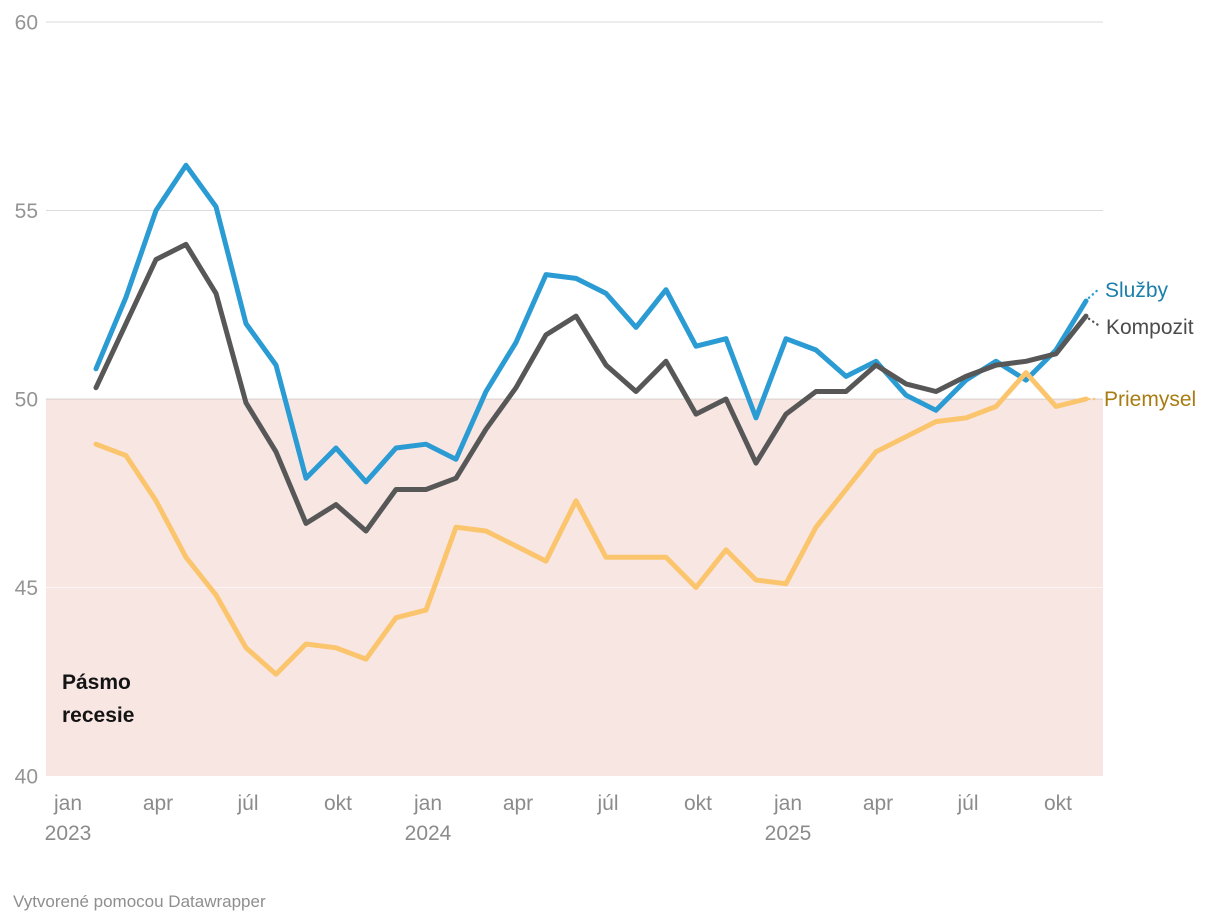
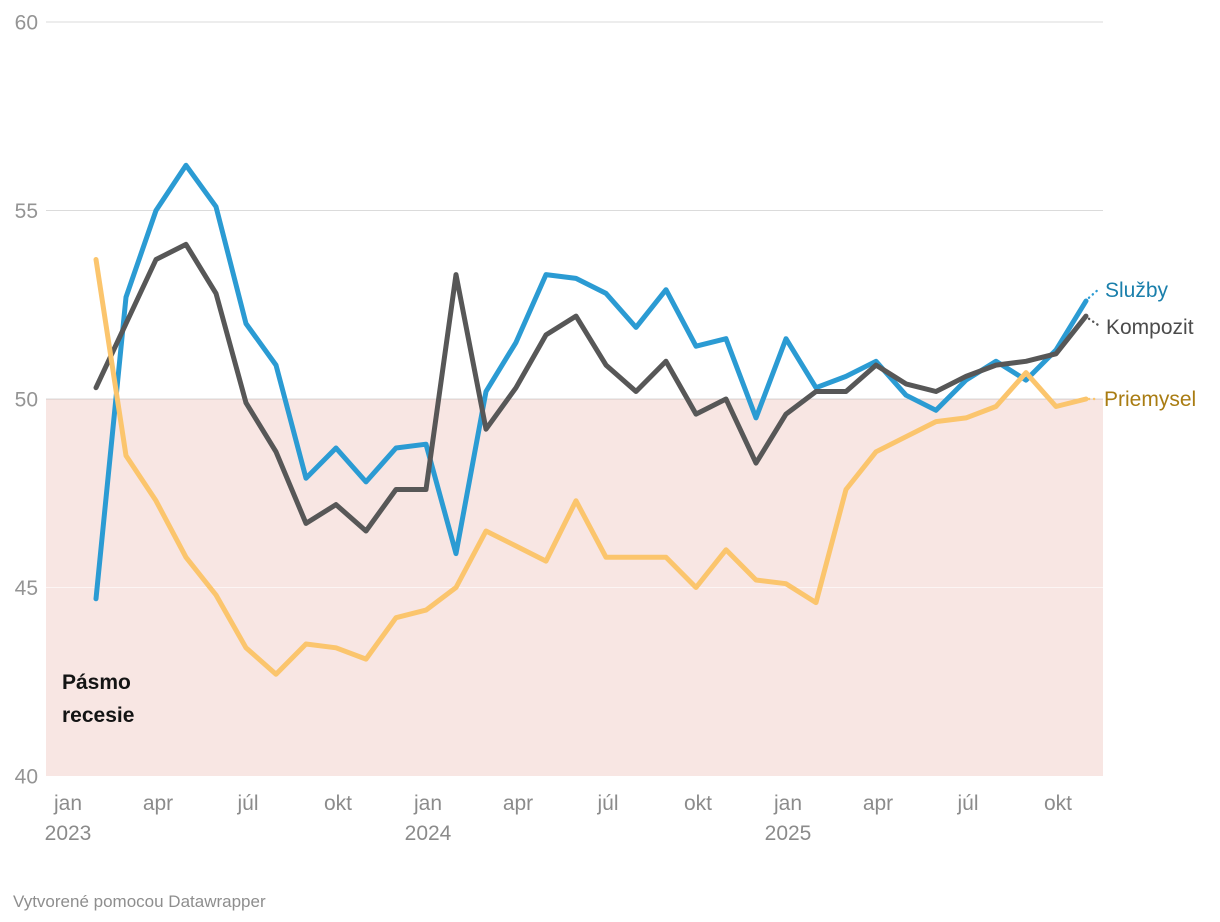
Služby/jan 2023: 50.8 -> 44.7
Priemysel/jan 2023: 48.8 -> 53.7
Služby/jan 2024: 48.4 -> 45.9
Kompozit/jan 2024: 47.9 -> 53.3
Priemysel/jan 2024: 46.6 -> 45.0
Služby/jan 2025: 51.3 -> 50.3
Priemysel/jan 2025: 46.6 -> 44.6
